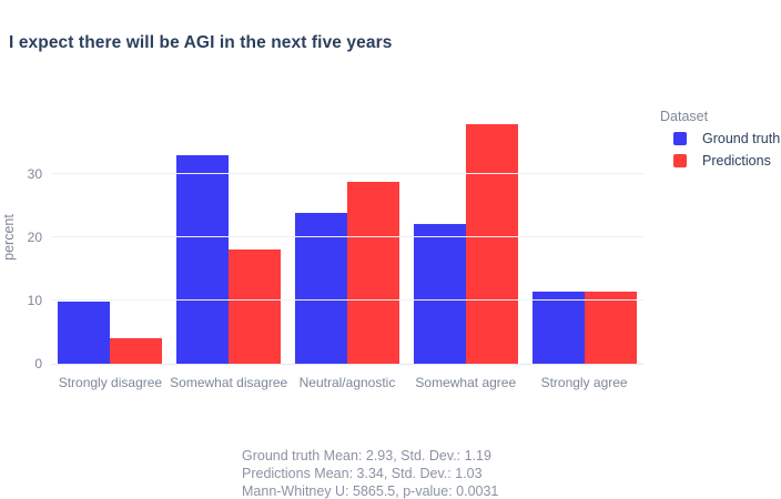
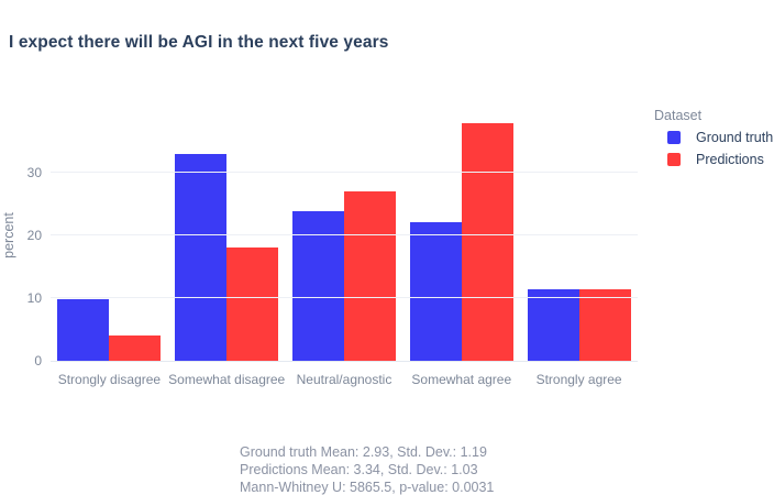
Predictions/Neutral/agnostic: 29 -> 27
